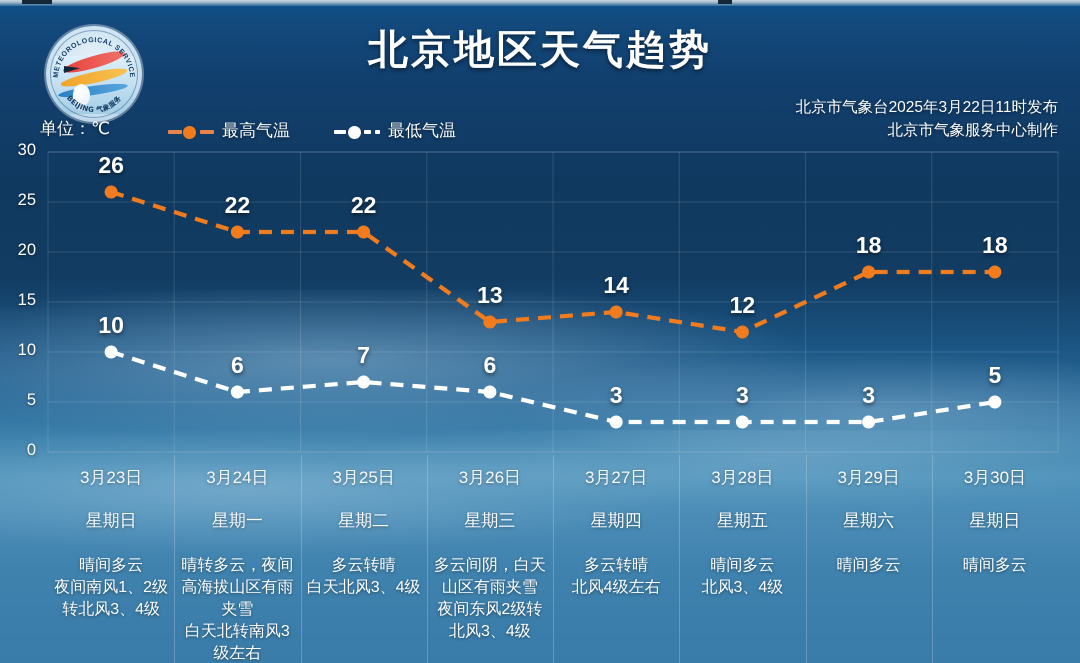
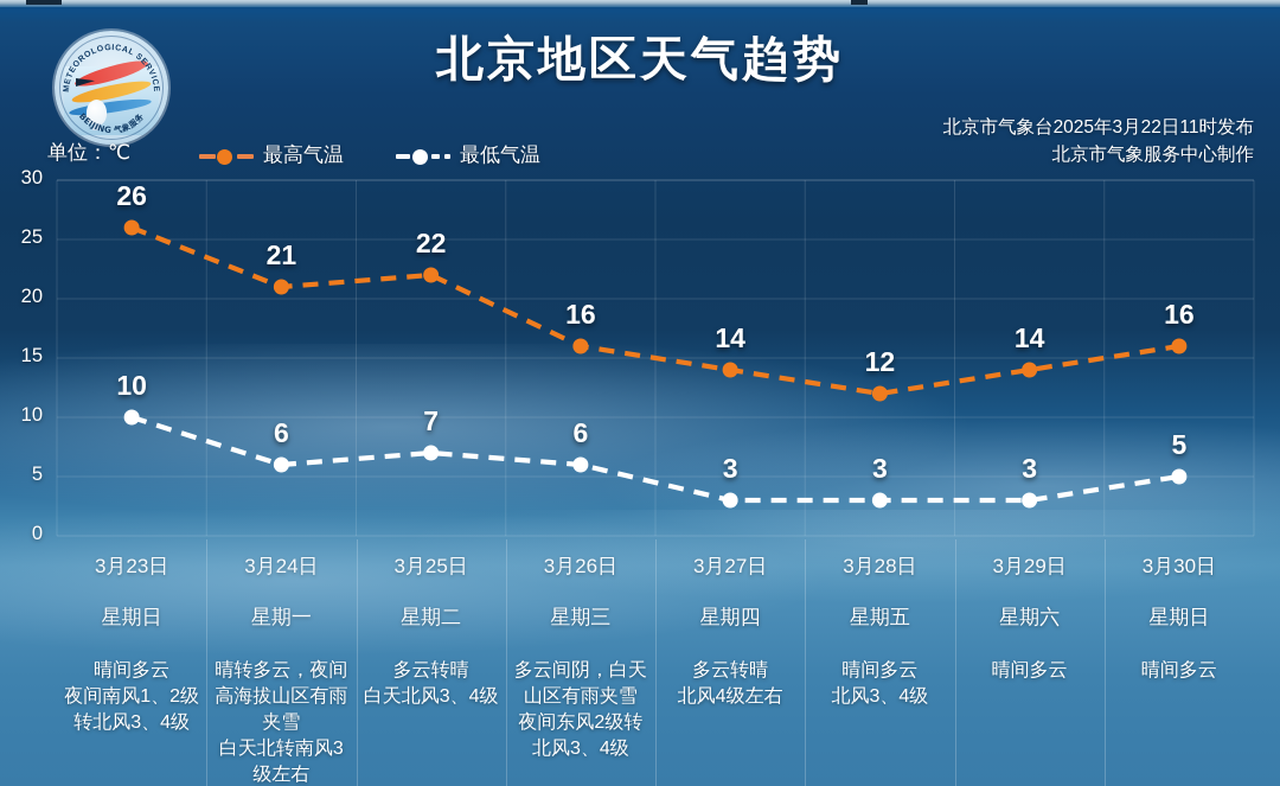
最高气温/3月24日: 22 -> 21
最高气温/3月26日: 13 -> 16
最高气温/3月29日: 18 -> 14
最高气温/3月30日: 18 -> 16
